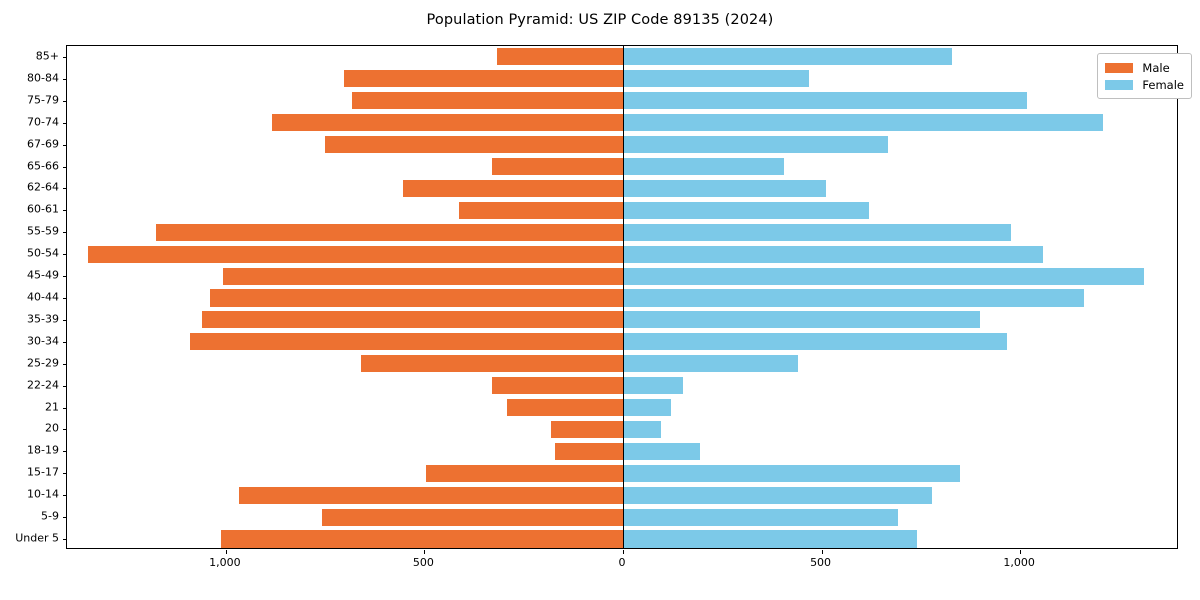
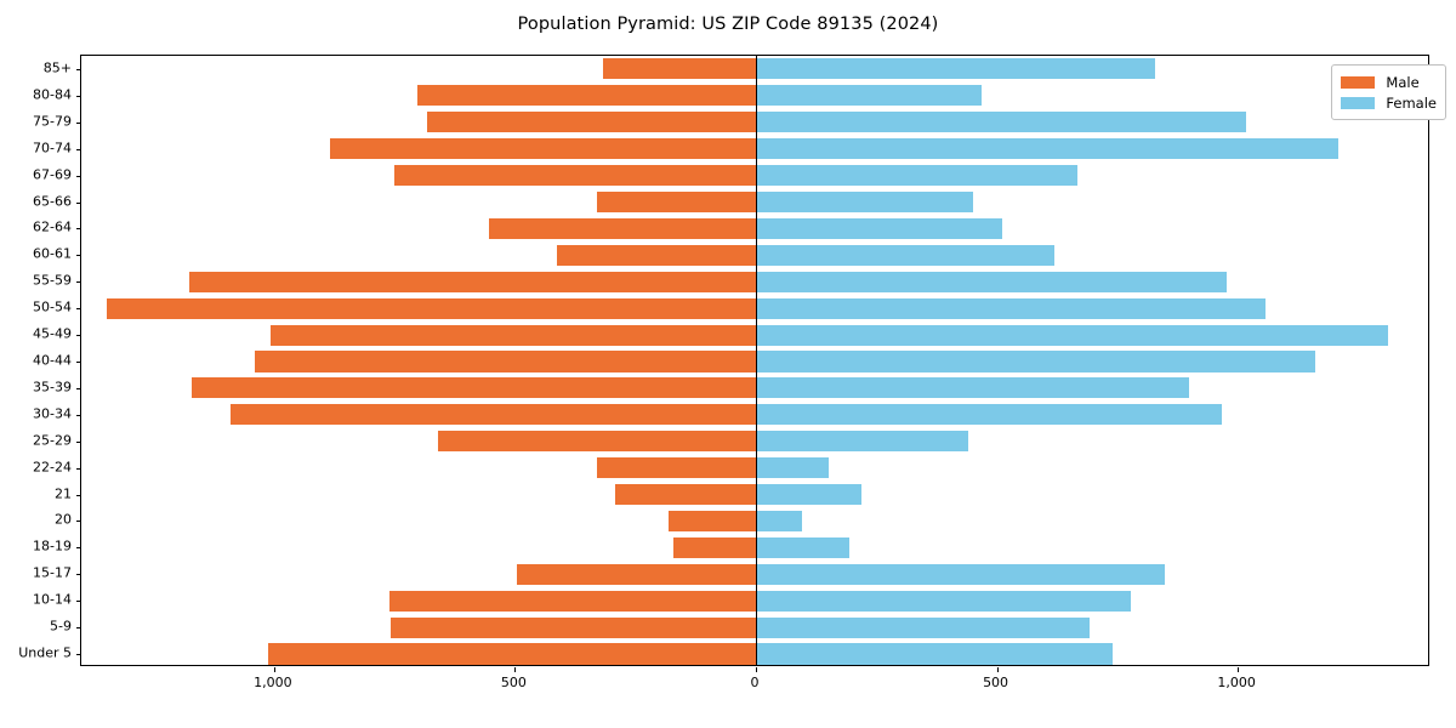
Male/10-14: 970 -> 760
Female/21: 120 -> 220
Male/35-39: 1060 -> 1170
Female/65-66: 400 -> 450
